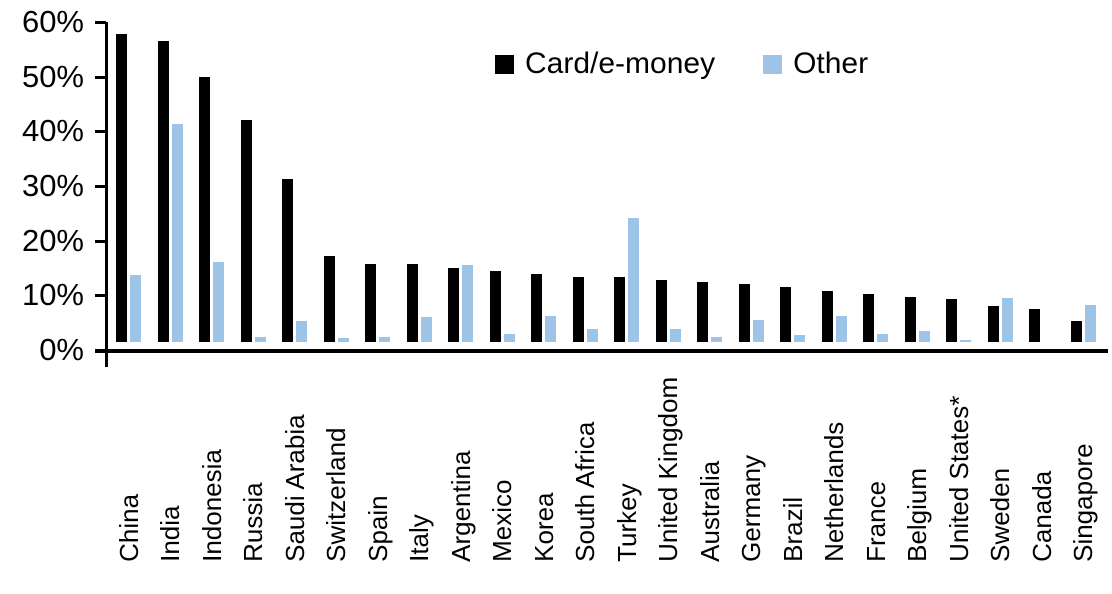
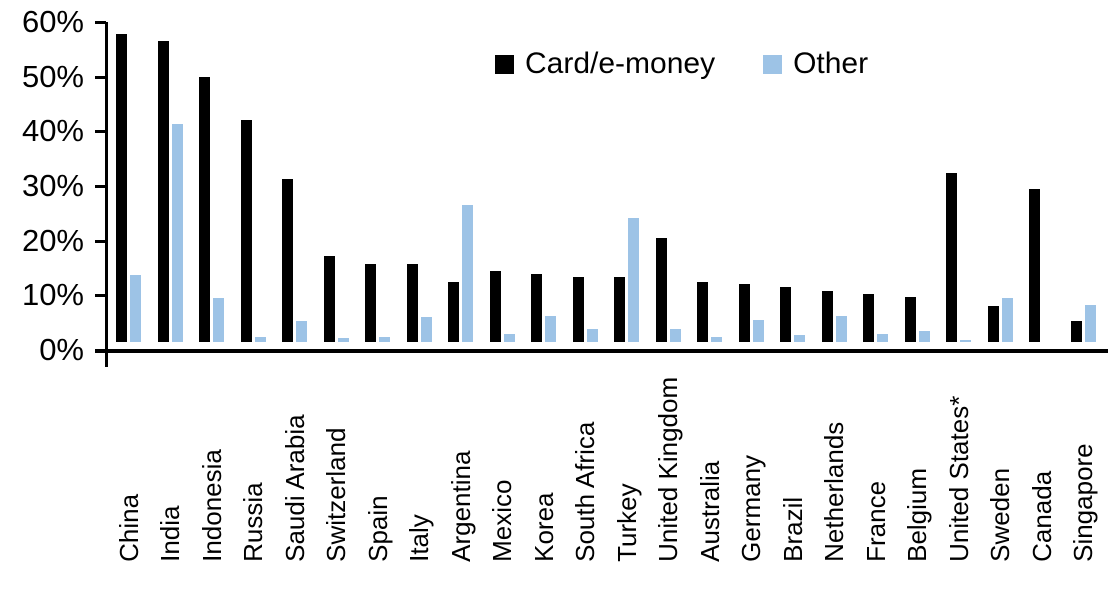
Other/Indonesia: 15% -> 8%
Card/e-money/Argentina: 14% -> 11%
Other/Argentina: 14% -> 25%
Card/e-money/United Kingdom: 11% -> 19%
Card/e-money/United States*: 8% -> 31%
Card/e-money/Canada: 6% -> 28%
